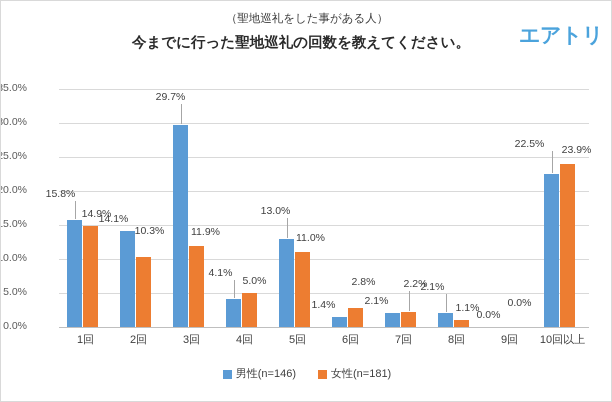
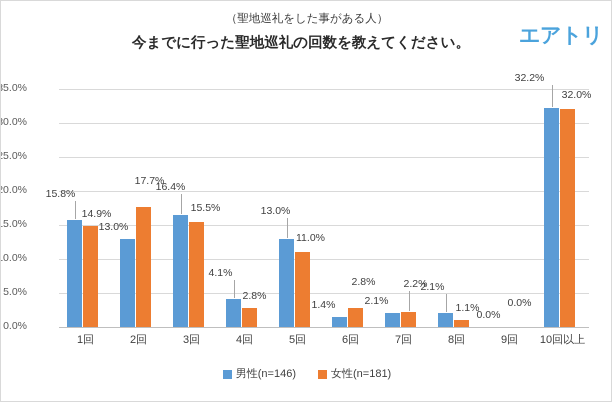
男性(n=146)/2回: 14.1% -> 13.0%
女性(n=181)/2回: 10.3% -> 17.7%
男性(n=146)/3回: 29.7% -> 16.4%
女性(n=181)/3回: 11.9% -> 15.5%
女性(n=181)/4回: 5.0% -> 2.8%
男性(n=146)/10回以上: 22.5% -> 32.2%
女性(n=181)/10回以上: 23.9% -> 32.0%
